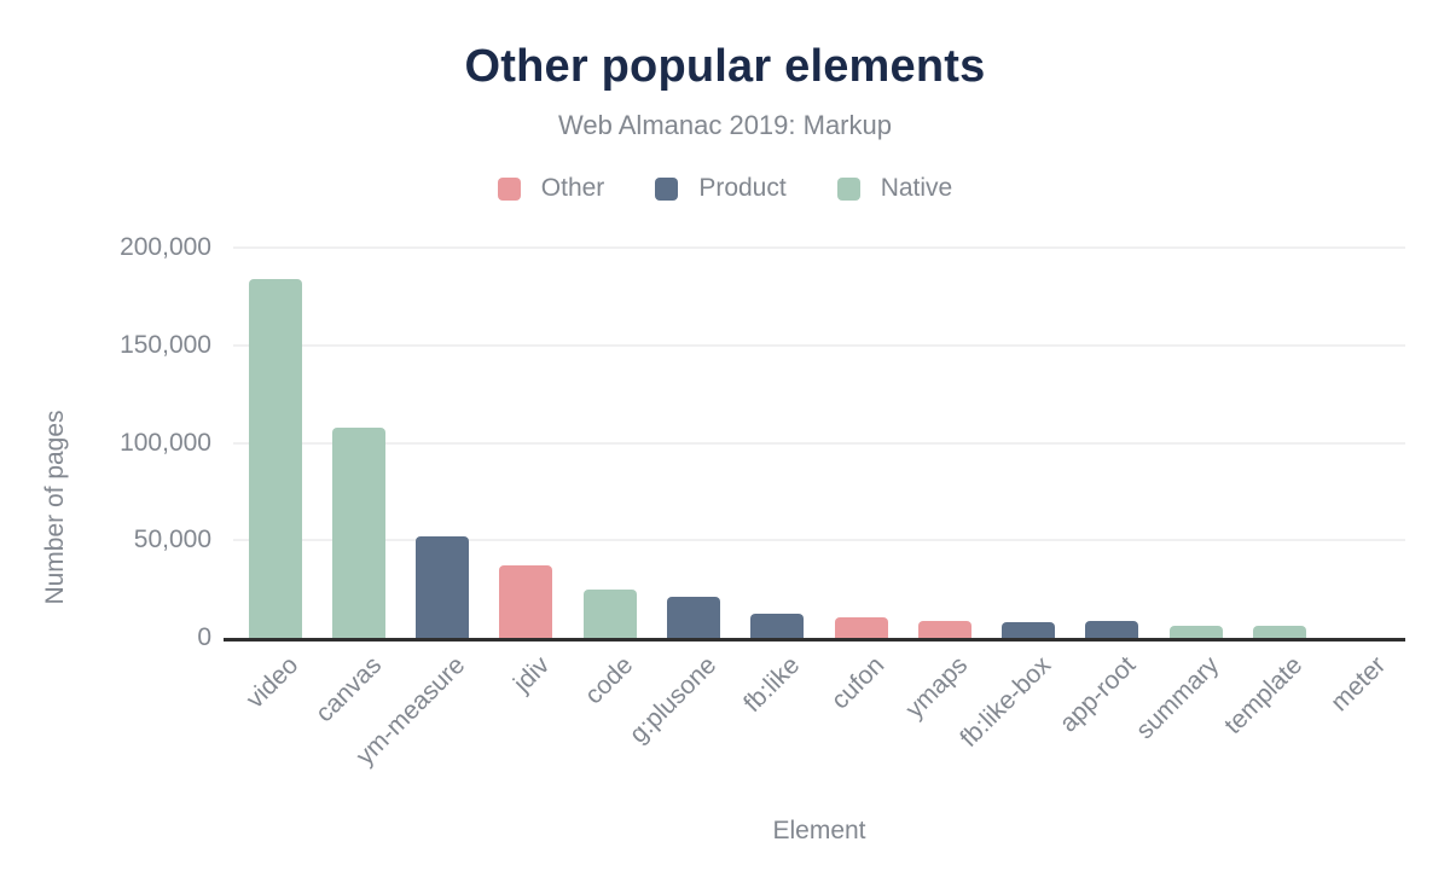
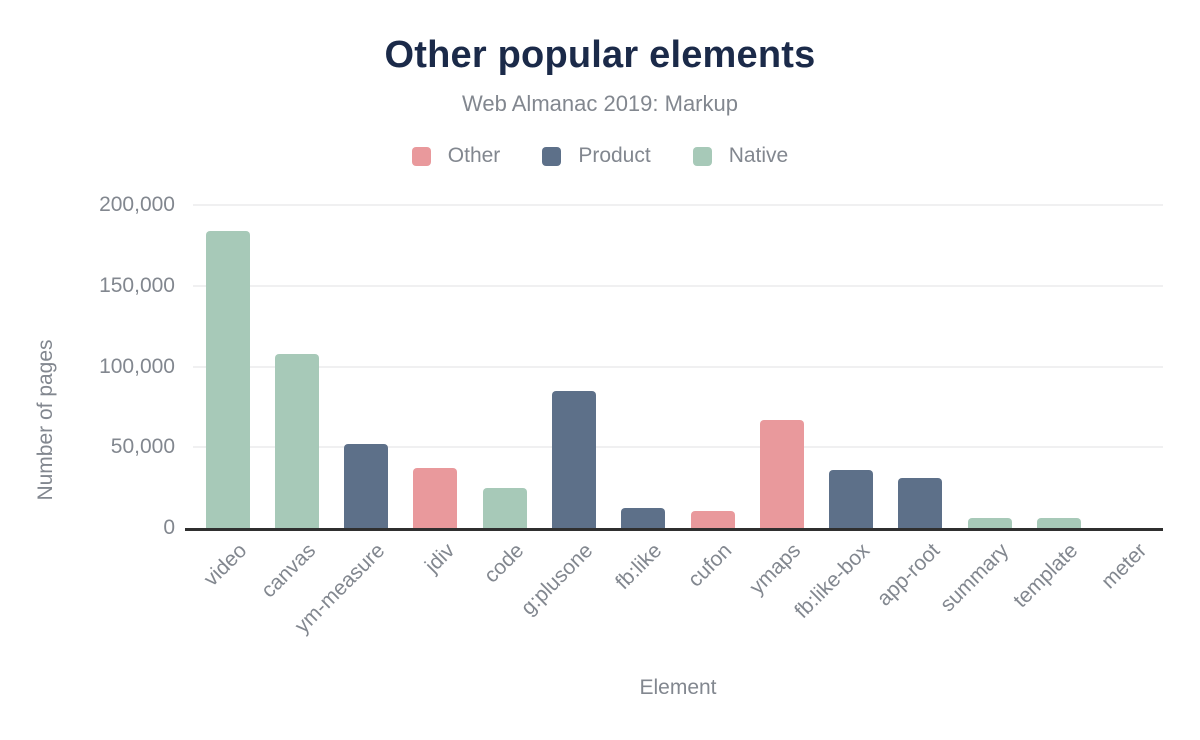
g:plusone: 21000 -> 85000
ymaps: 9000 -> 67000
fb:like-box: 8000 -> 36000
app-root: 8000 -> 31000
